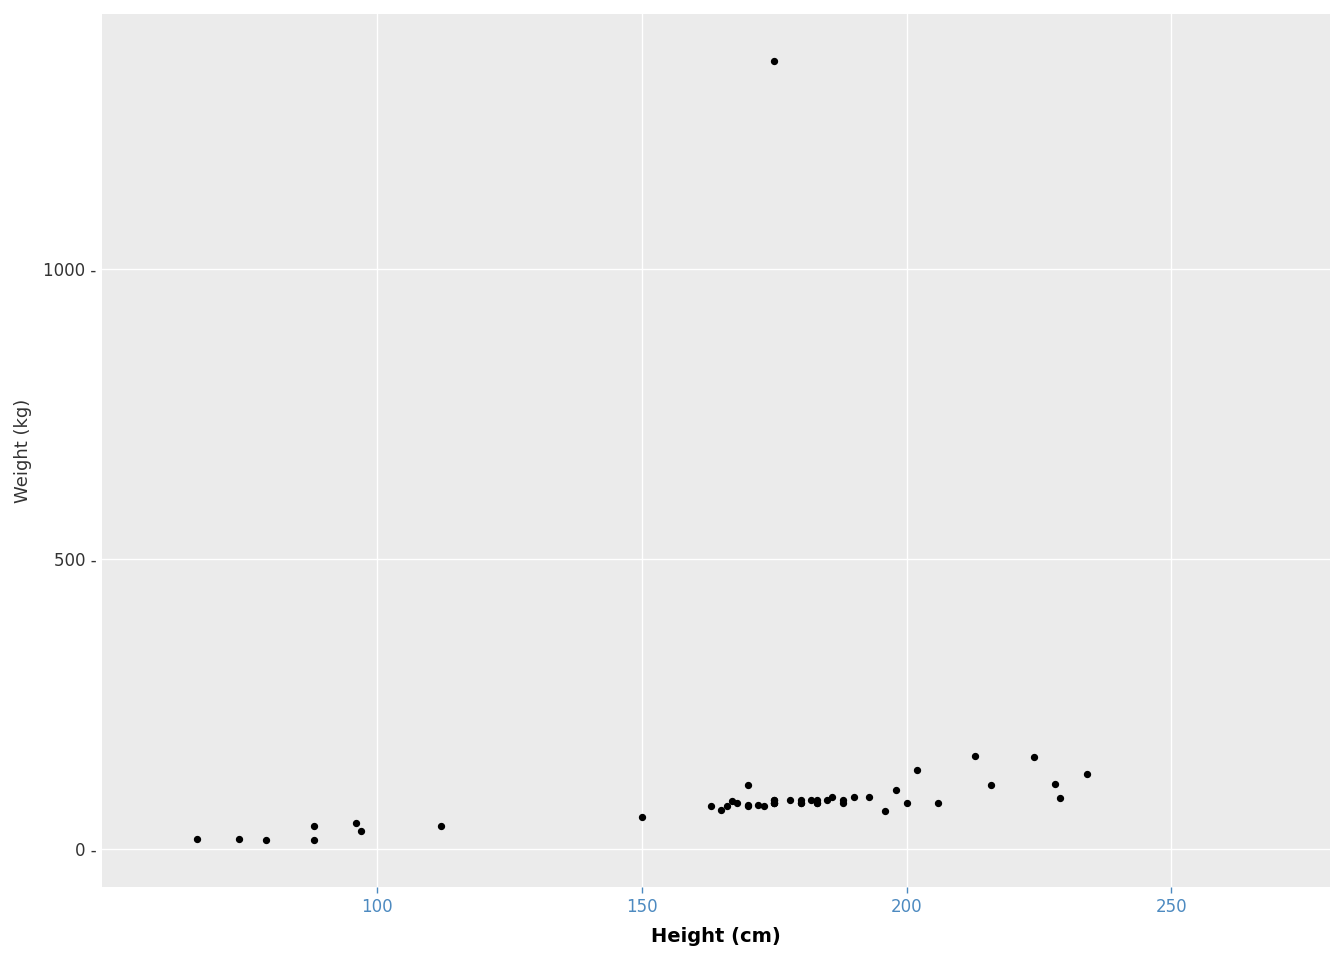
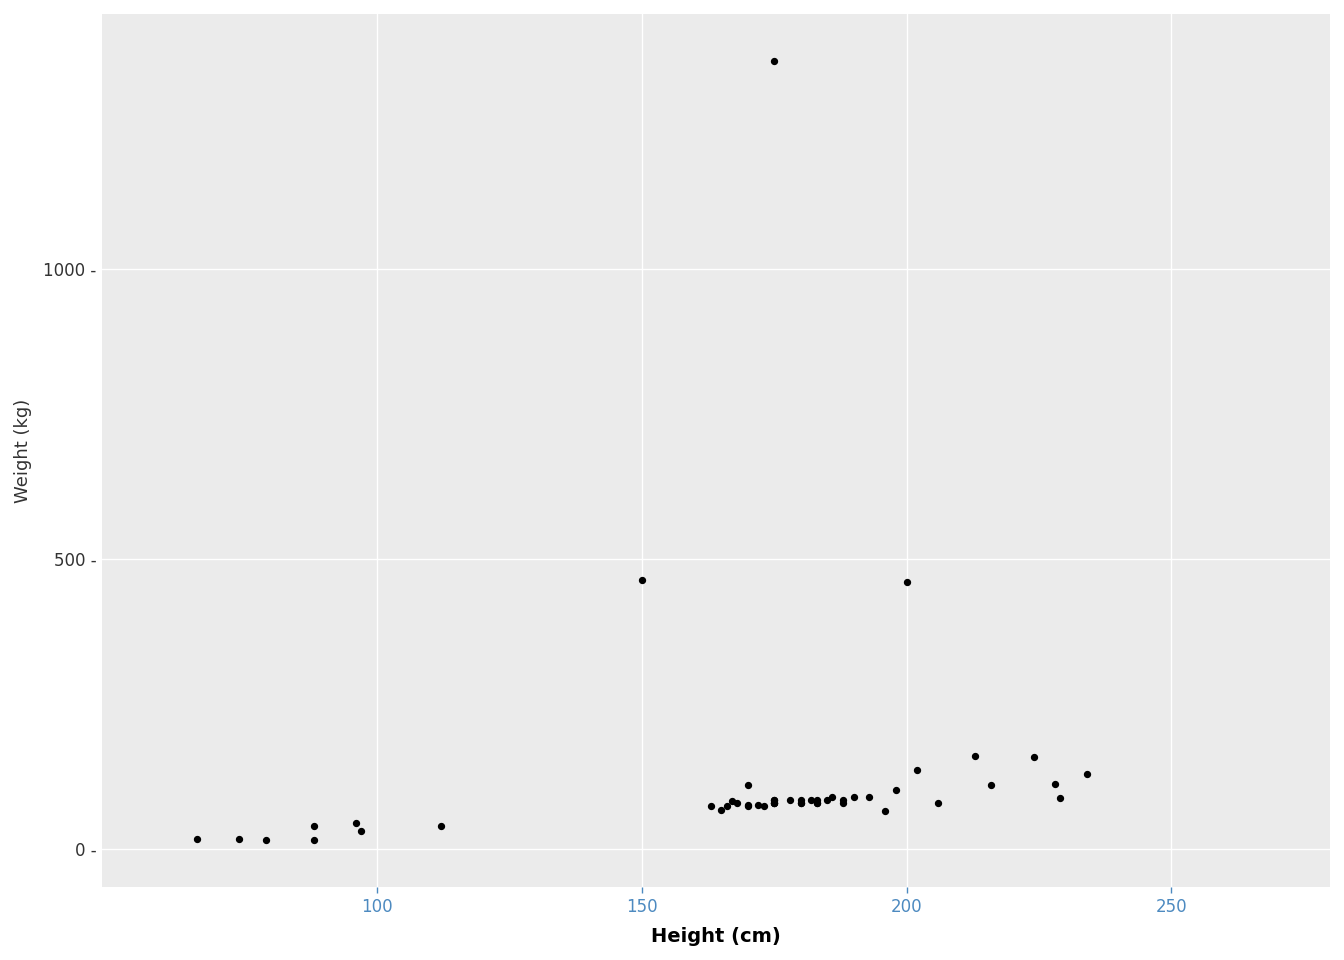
150: 56 - -> 464 -
200: 80 - -> 460 -
